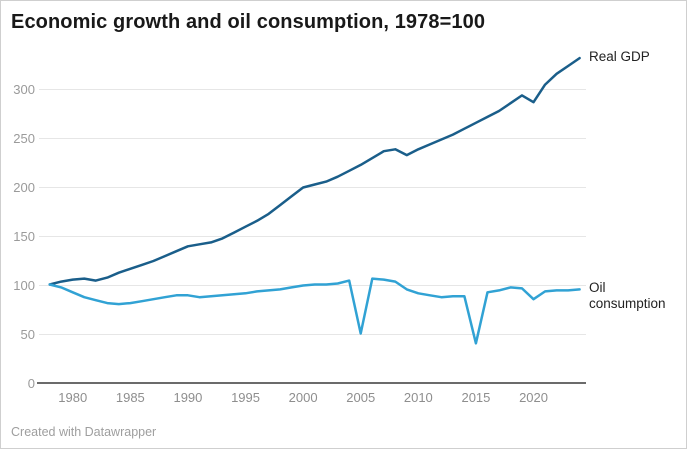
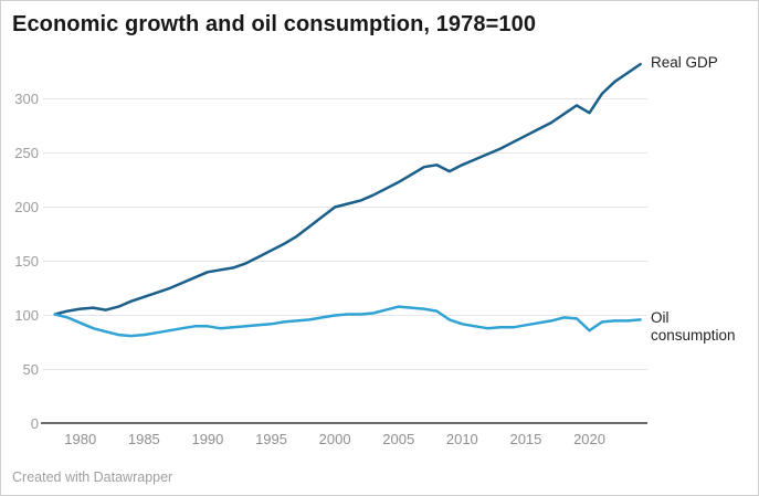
Oil consumption/2005: 50 -> 110
Oil consumption/2015: 40 -> 90
